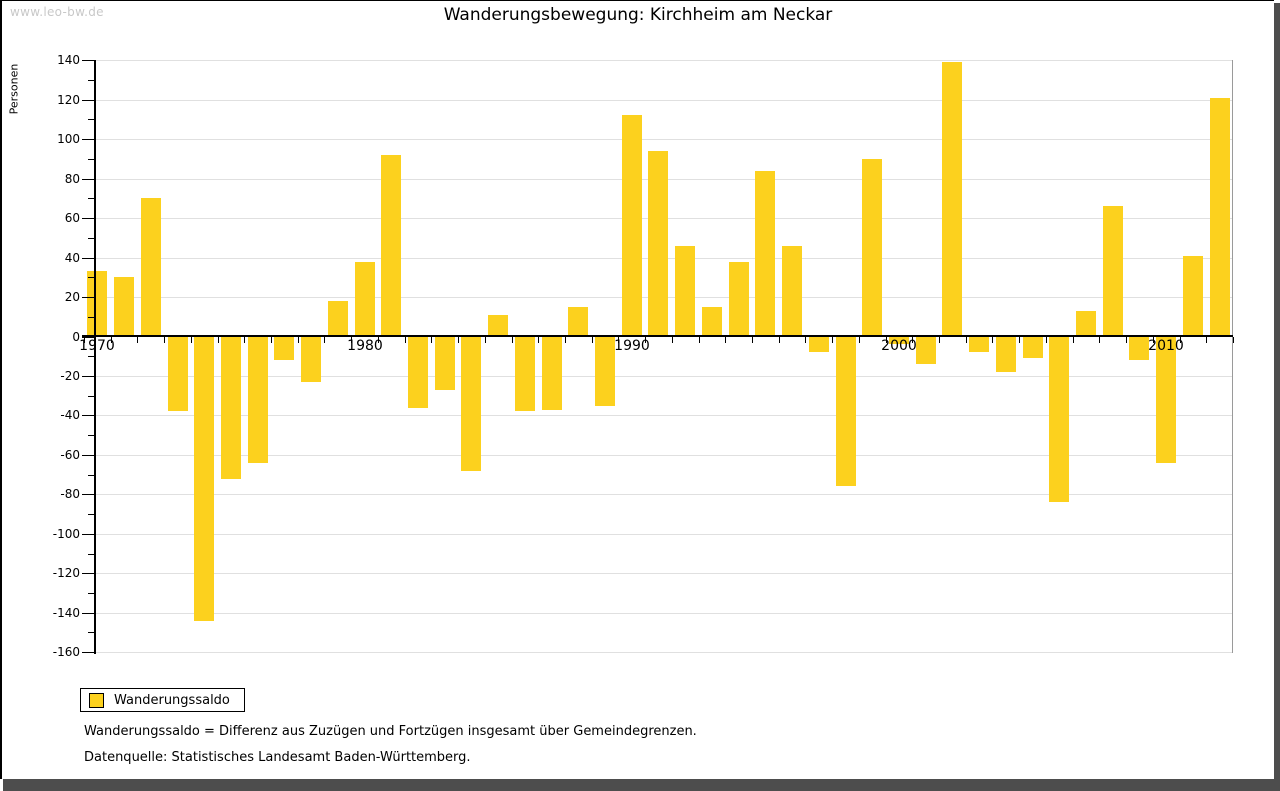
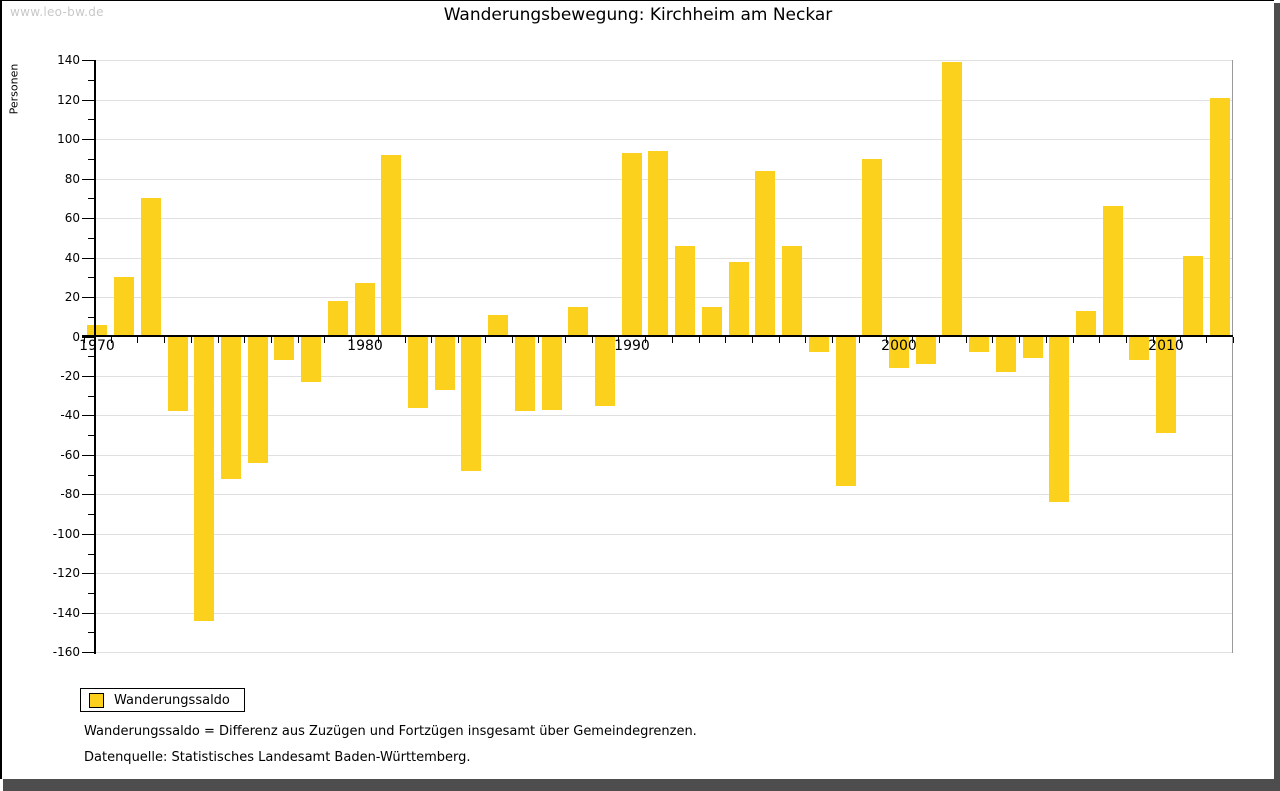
1970: 33 -> 6
1980: 38 -> 27
1990: 112 -> 93
2000: -4 -> -16
2010: -64 -> -49
